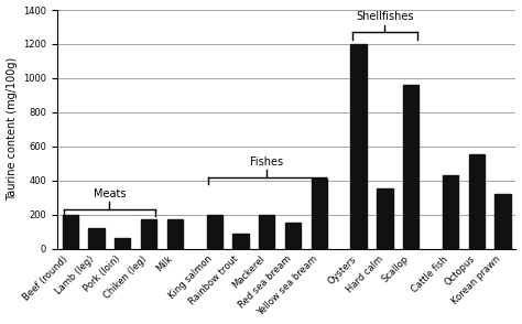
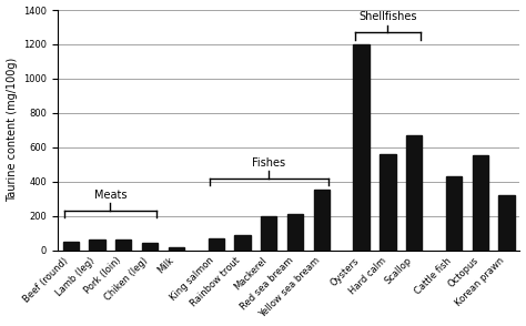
Beef (round): 200 -> 50
Lamb (leg): 120 -> 60
Chiken (leg): 170 -> 40
Milk: 170 -> 20
King salmon: 200 -> 60
Red sea bream: 150 -> 210
Yellow sea bream: 410 -> 350
Hard calm: 350 -> 560
Scallop: 960 -> 670
